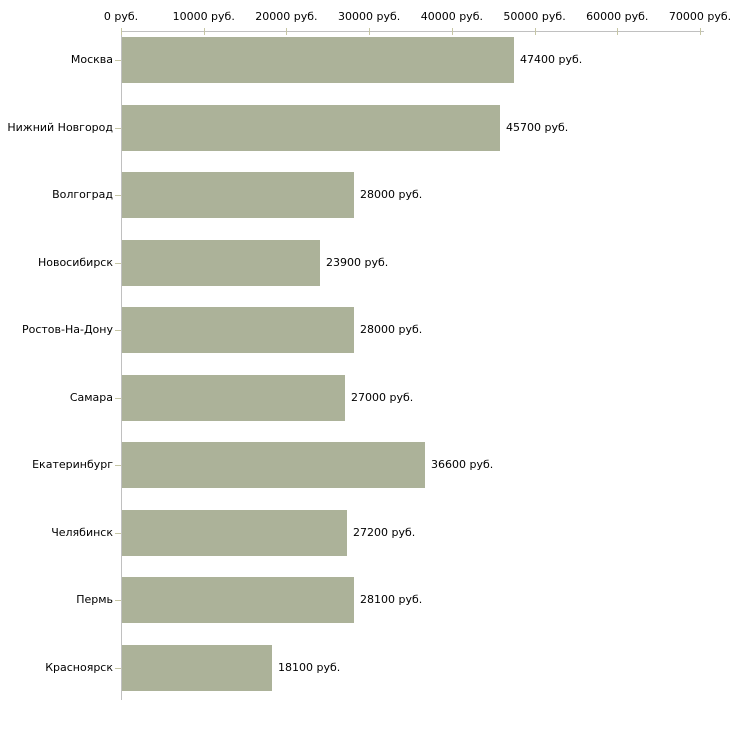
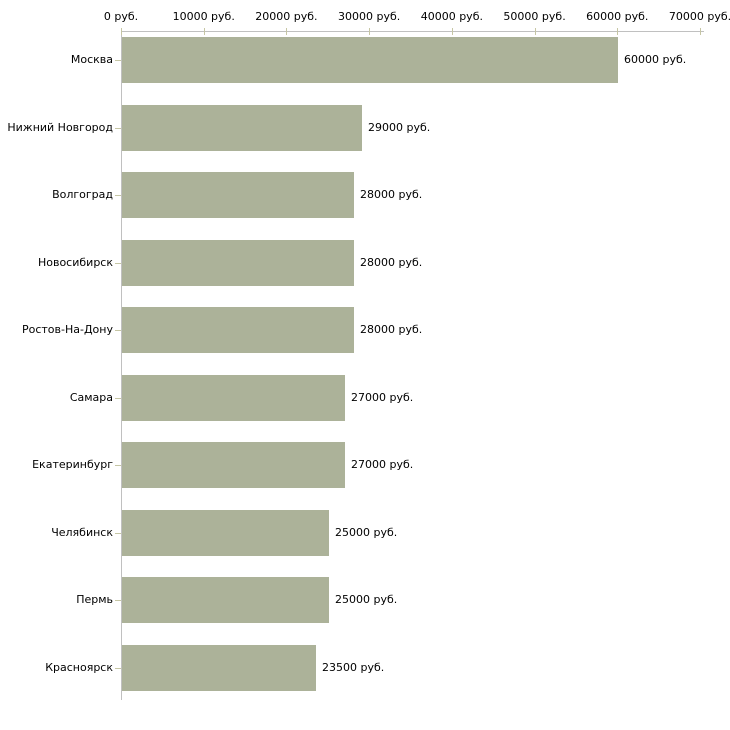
Москва: 47400 -> 60000
Нижний Новгород: 45700 -> 29000
Новосибирск: 23900 -> 28000
Екатеринбург: 36600 -> 27000
Челябинск: 27200 -> 25000
Пермь: 28100 -> 25000
Красноярск: 18100 -> 23500
